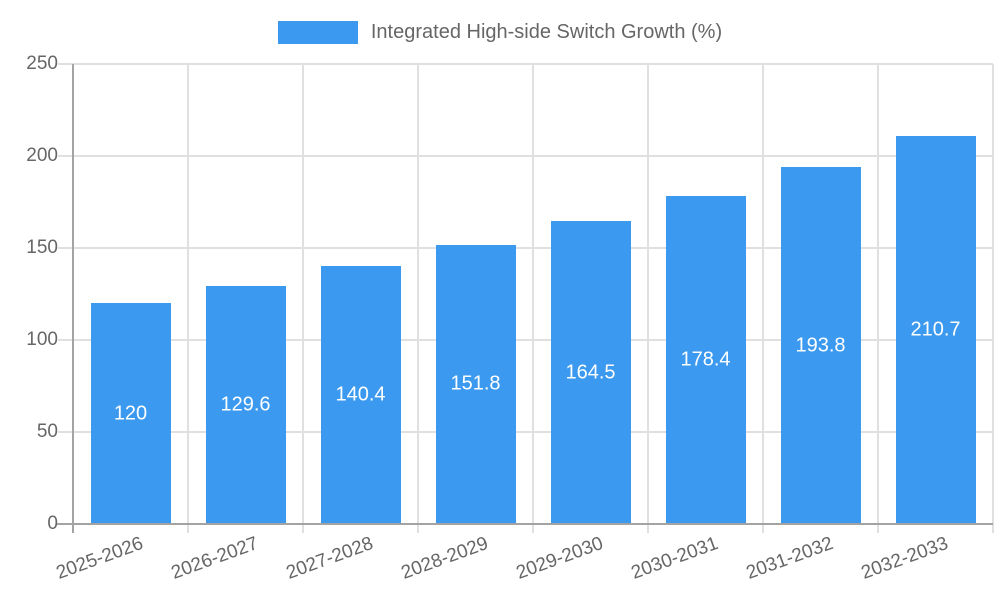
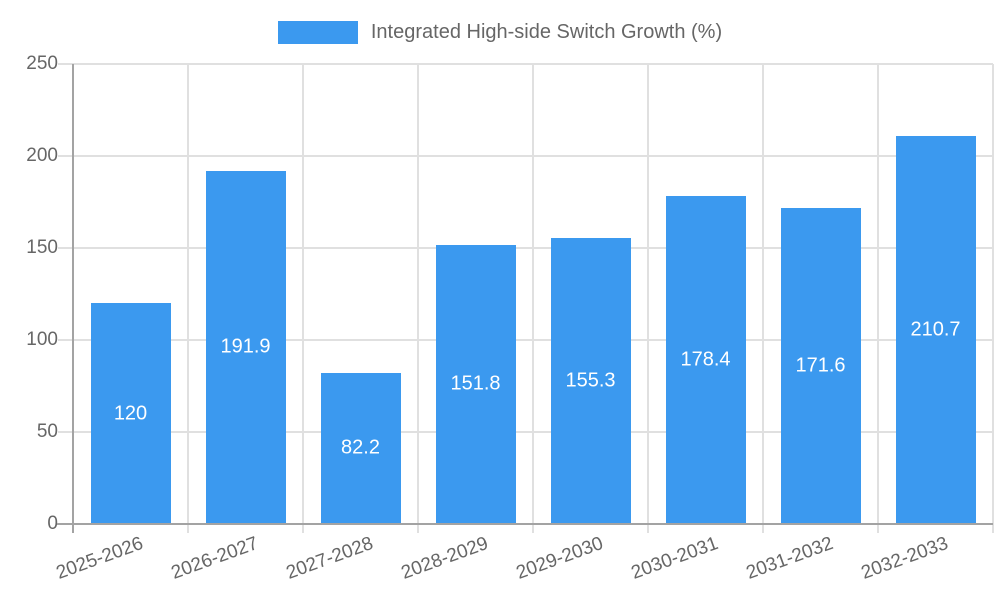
2026-2027: 129.6 -> 191.9
2027-2028: 140.4 -> 82.2
2029-2030: 164.5 -> 155.3
2031-2032: 193.8 -> 171.6
